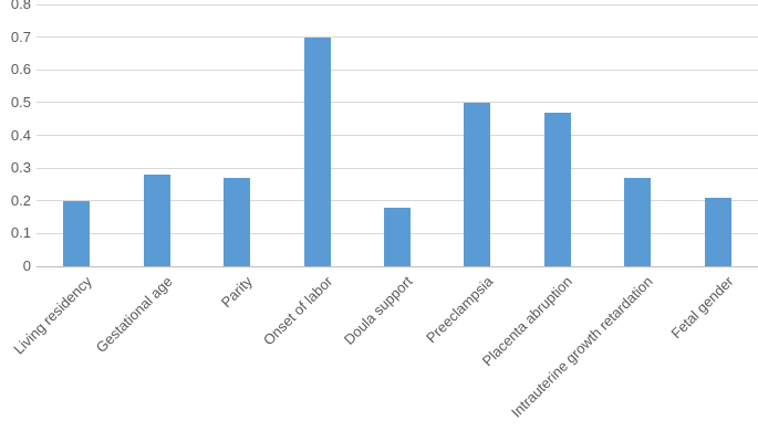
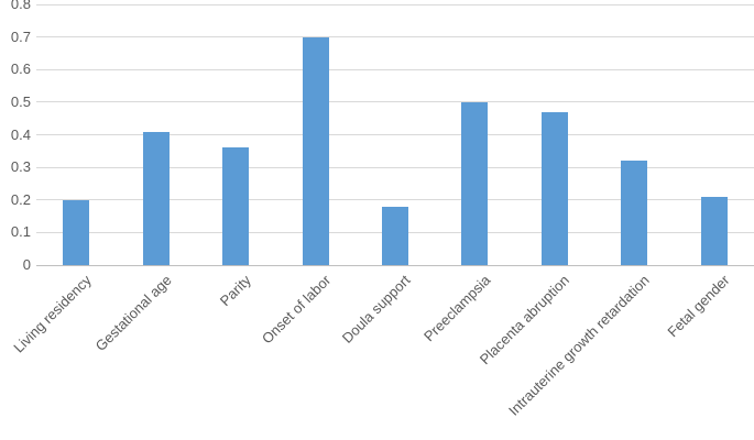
Gestational age: 0.28 -> 0.41
Parity: 0.27 -> 0.36
Intrauterine growth retardation: 0.27 -> 0.32
